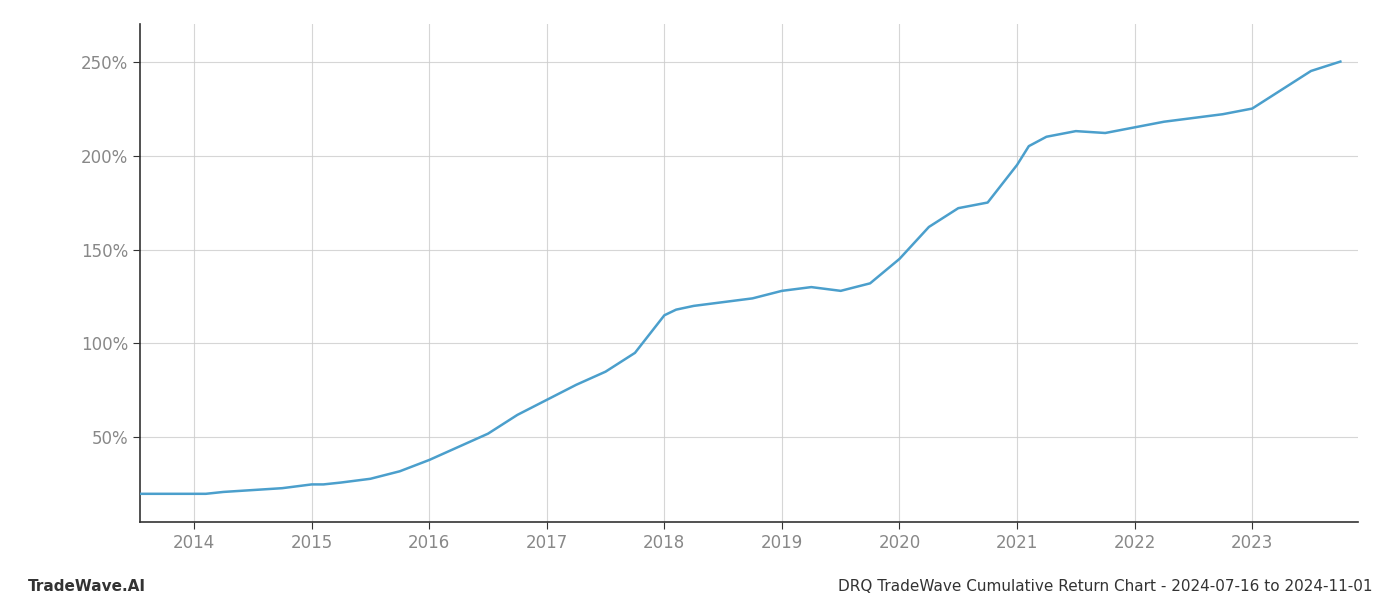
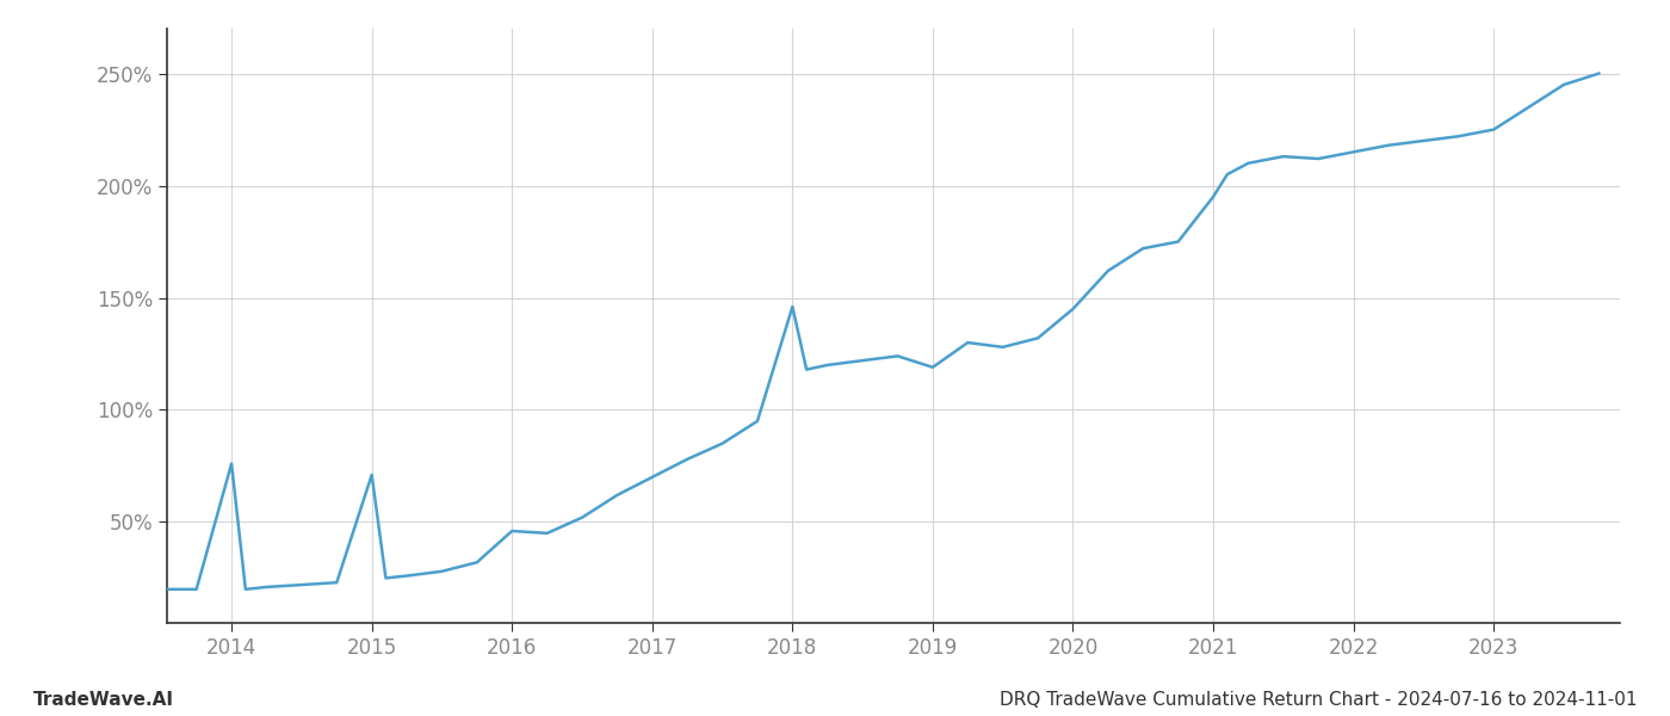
2014: 20% -> 76%
2015: 25% -> 71%
2016: 38% -> 46%
2018: 115% -> 146%
2019: 128% -> 119%
